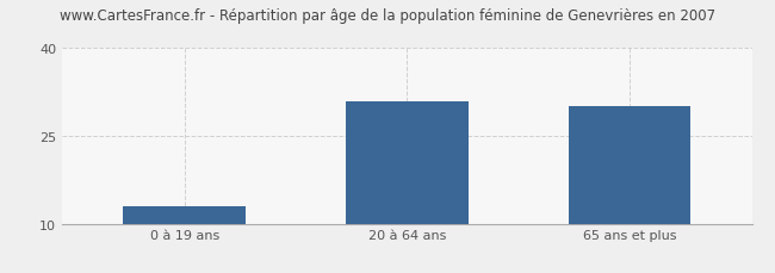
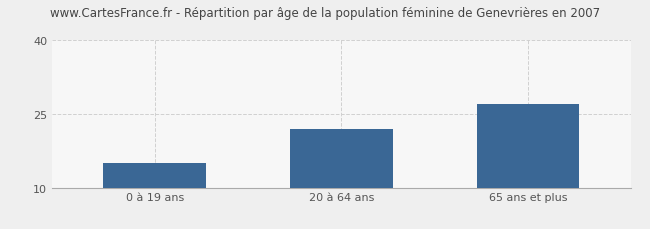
0 à 19 ans: 13 -> 15
20 à 64 ans: 31 -> 22
65 ans et plus: 30 -> 27
